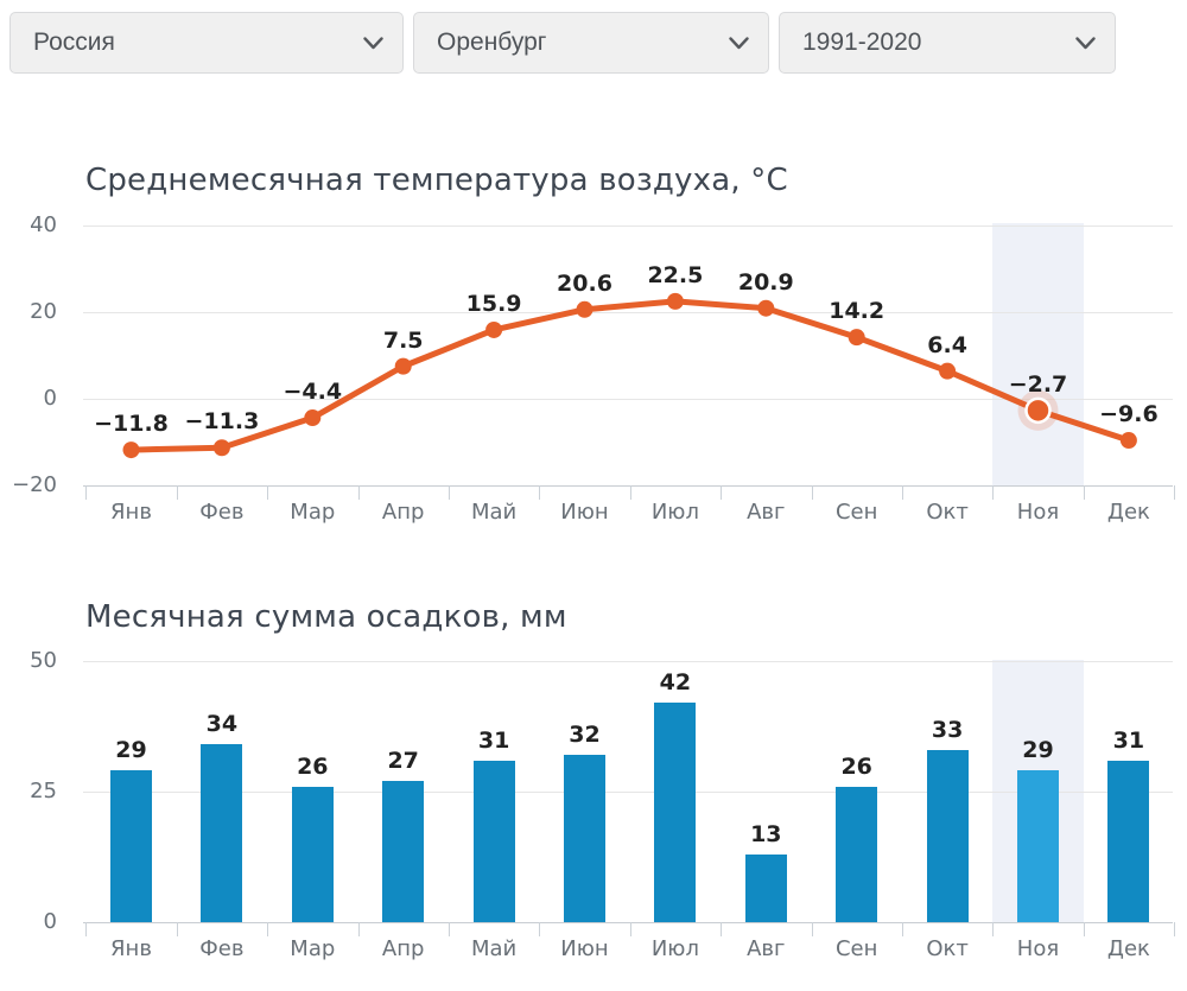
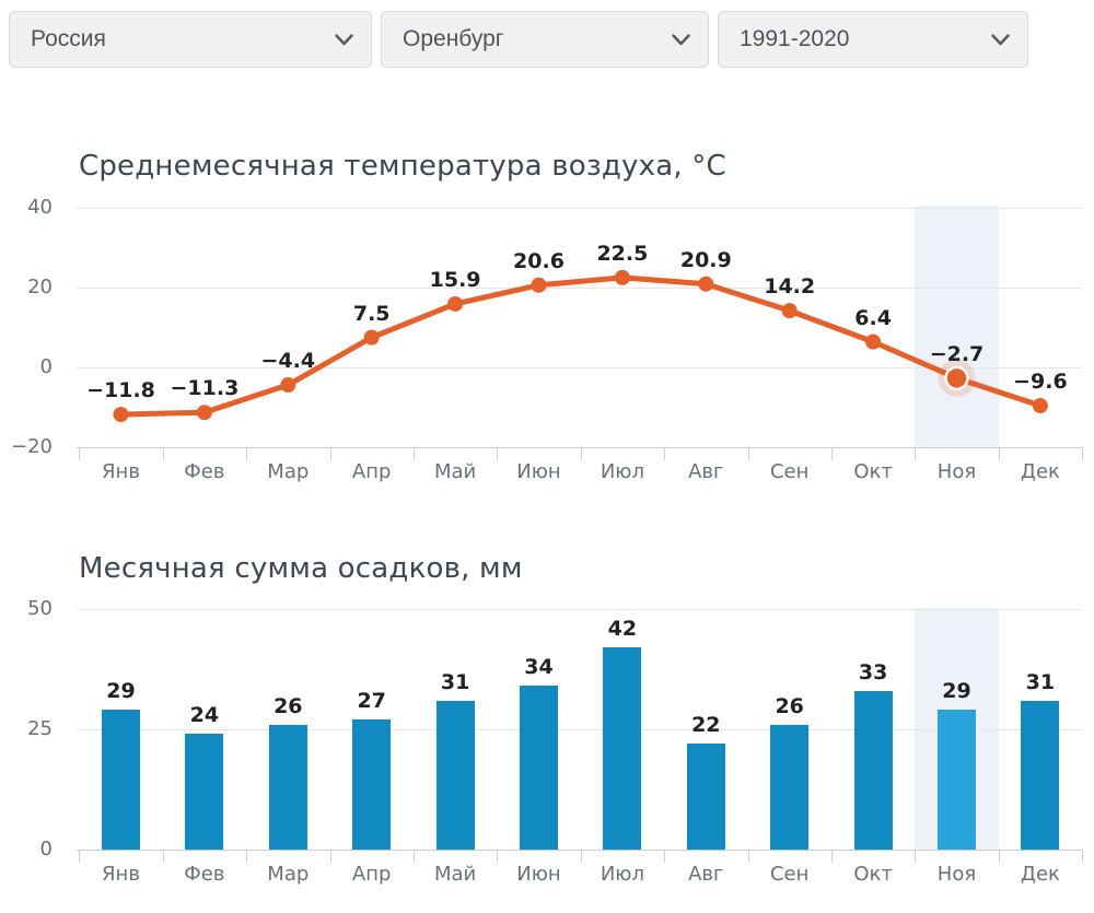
Месячная сумма осадков, мм/Фев: 34 -> 24
Месячная сумма осадков, мм/Июн: 32 -> 34
Месячная сумма осадков, мм/Авг: 13 -> 22
